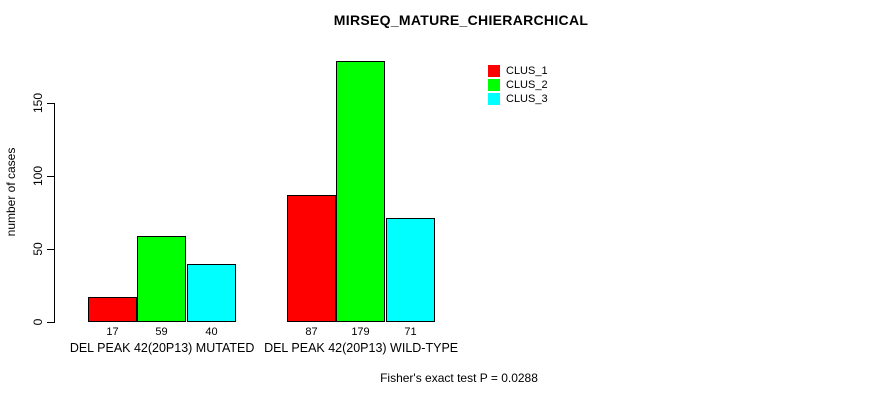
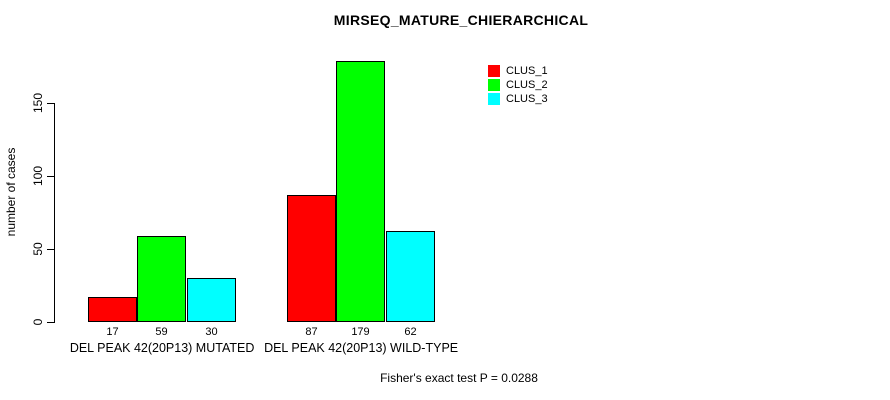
CLUS_3/DEL PEAK 42(20P13) MUTATED: 40 -> 30
CLUS_3/DEL PEAK 42(20P13) WILD-TYPE: 71 -> 62
